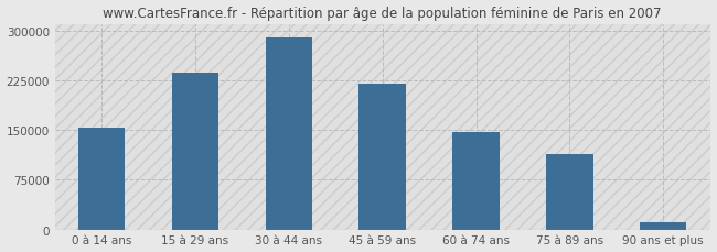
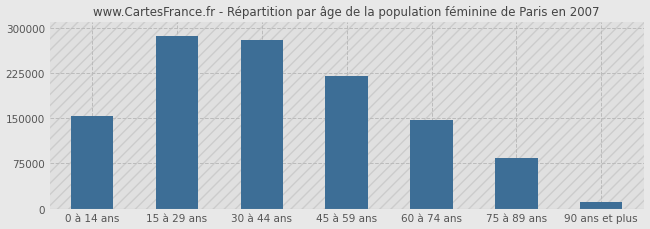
15 à 29 ans: 236000 -> 286000
30 à 44 ans: 290000 -> 280000
75 à 89 ans: 114000 -> 84000
